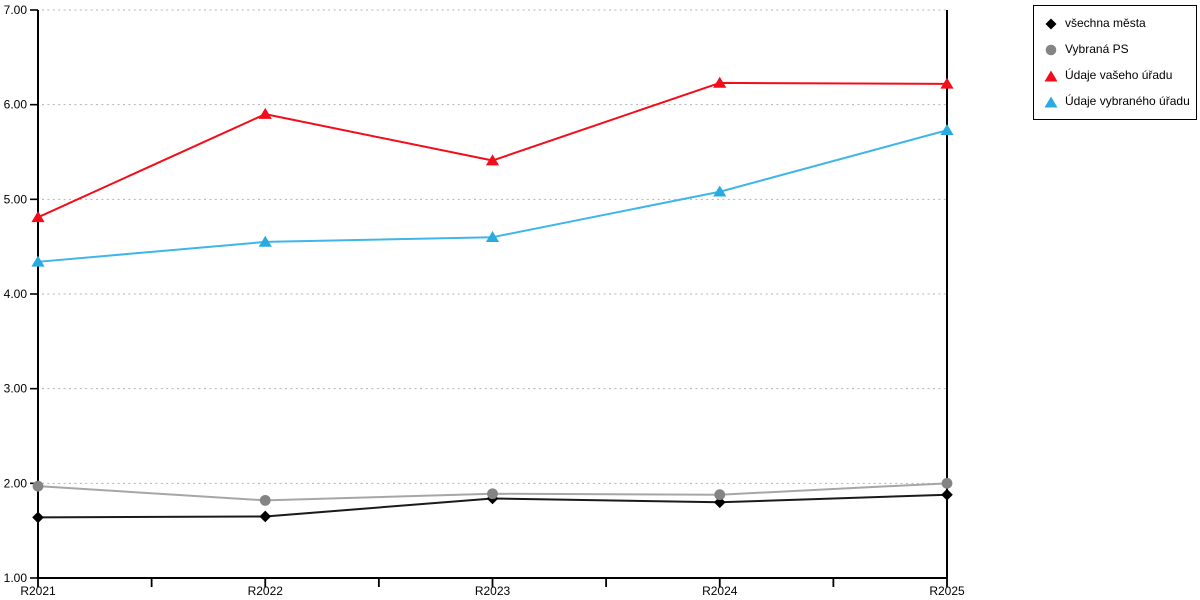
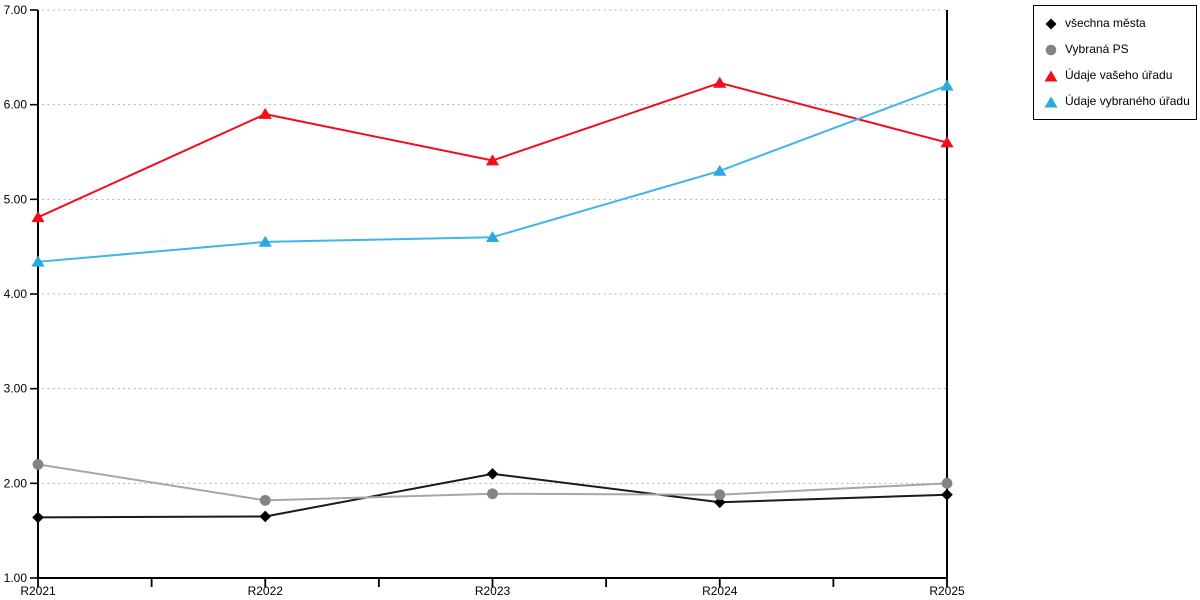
Vybraná PS/R2021: 2.0 -> 2.2
všechna města/R2023: 1.8 -> 2.1
Údaje vybraného úřadu/R2024: 5.1 -> 5.3
Údaje vašeho úřadu/R2025: 6.2 -> 5.6
Údaje vybraného úřadu/R2025: 5.7 -> 6.2
